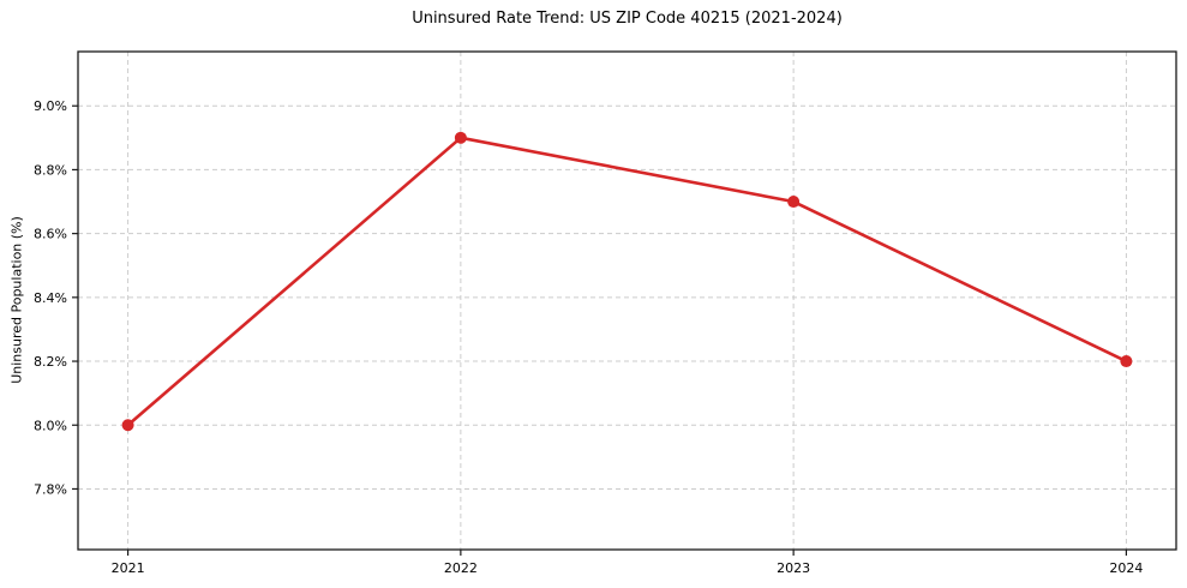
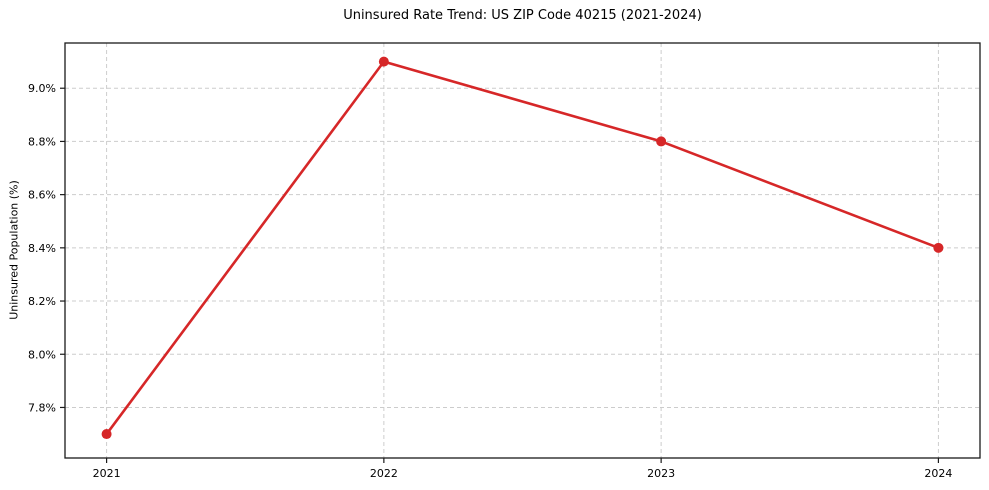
2021: 8.0% -> 7.7%
2022: 8.9% -> 9.1%
2023: 8.7% -> 8.8%
2024: 8.2% -> 8.4%
